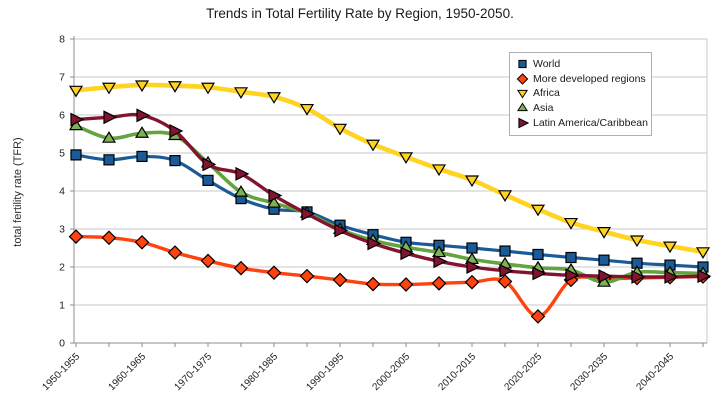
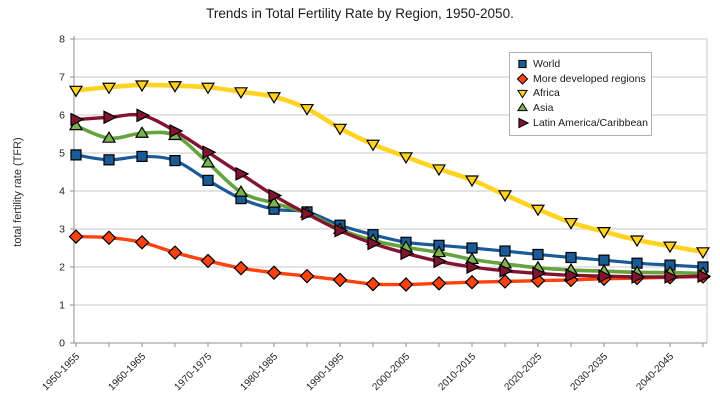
Latin America/Caribbean/1970-1975: 4.7 -> 5.0
More developed regions/2020-2025: 0.7 -> 1.6
Asia/2030-2035: 1.6 -> 1.9
